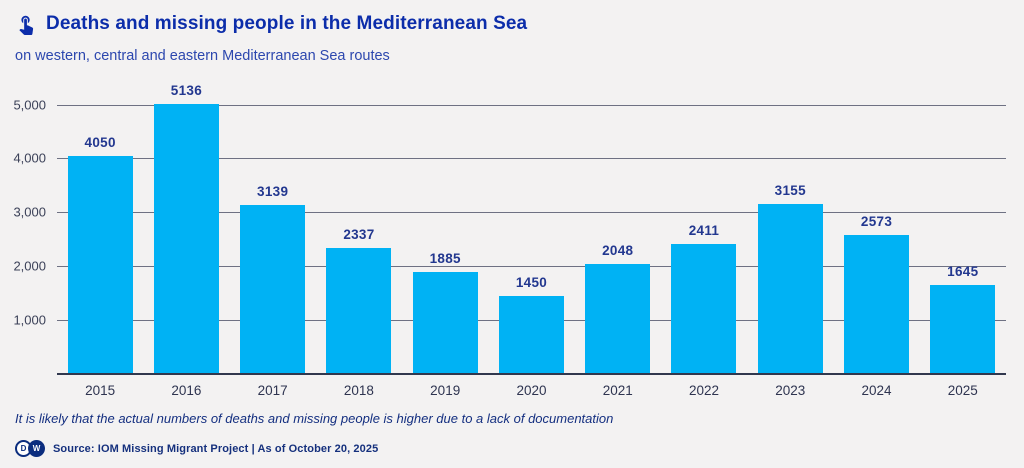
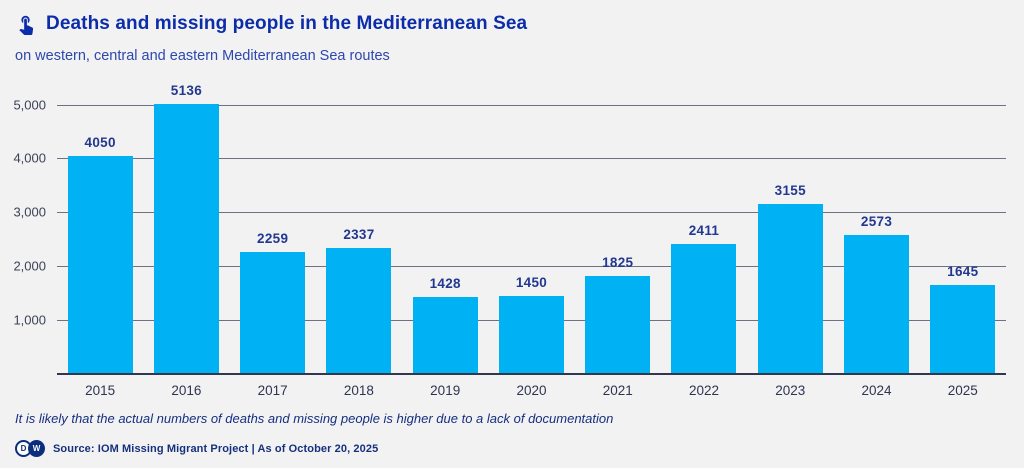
2017: 3139 -> 2259
2019: 1885 -> 1428
2021: 2048 -> 1825
